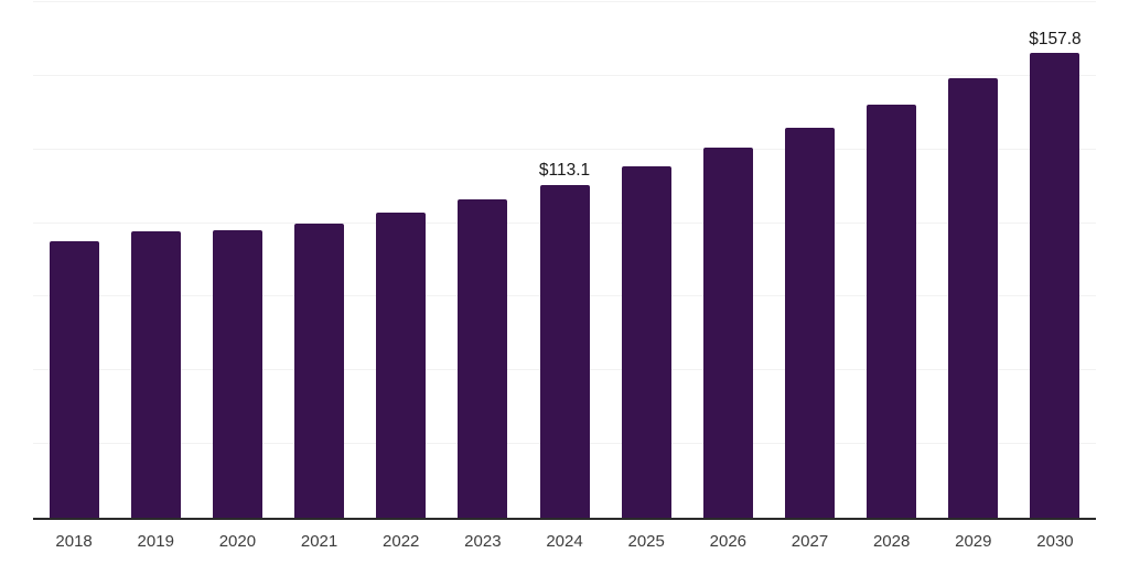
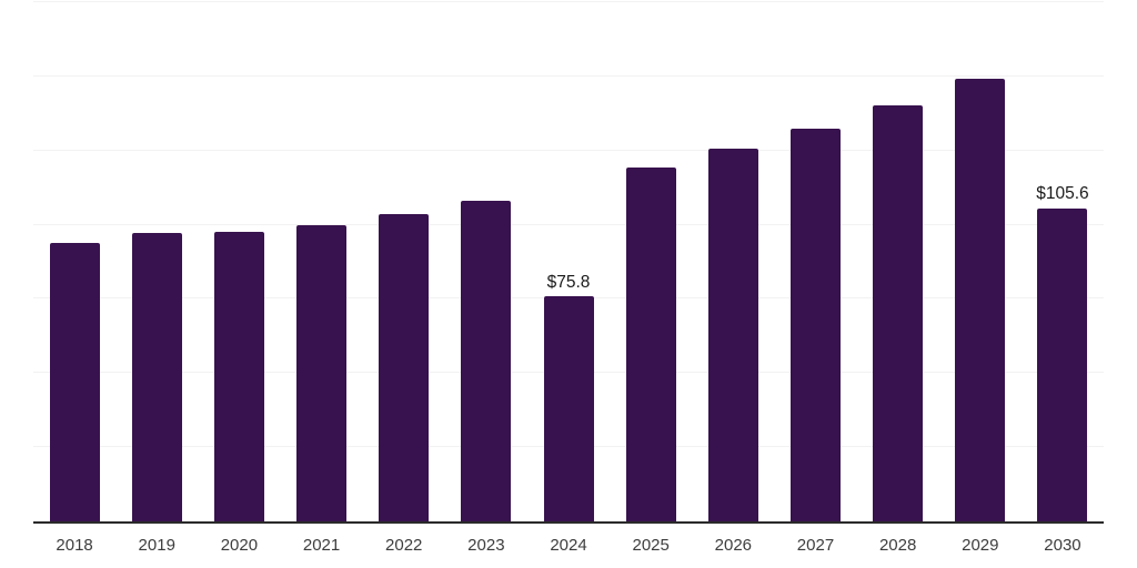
2024: $113.1 -> $75.8
2030: $157.8 -> $105.6
